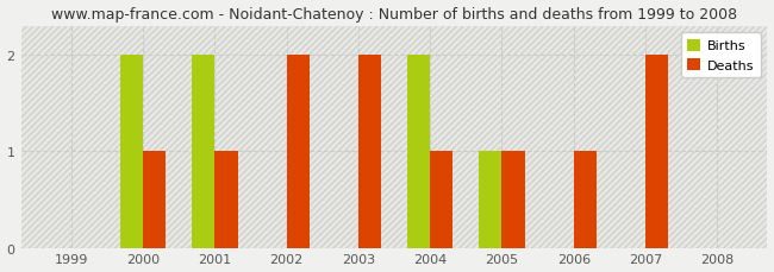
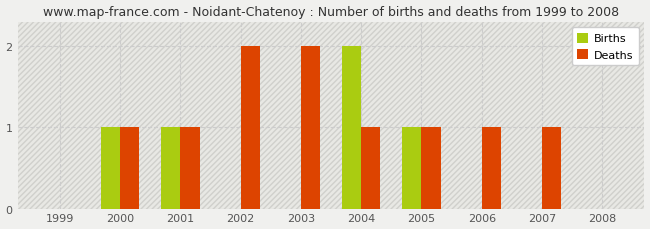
Births/2000: 2 -> 1
Births/2001: 2 -> 1
Deaths/2007: 2 -> 1
